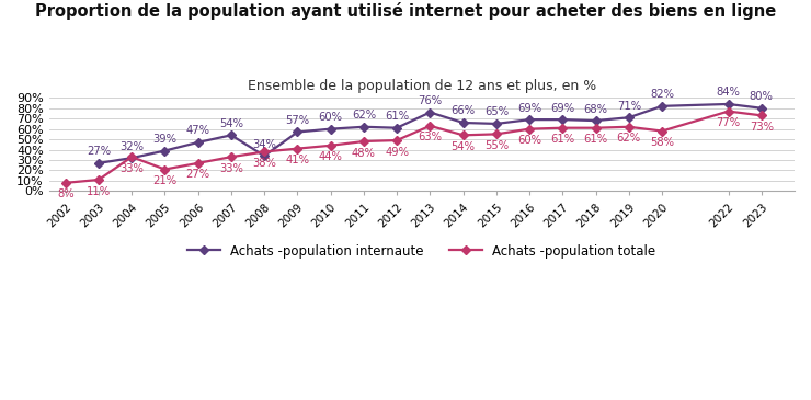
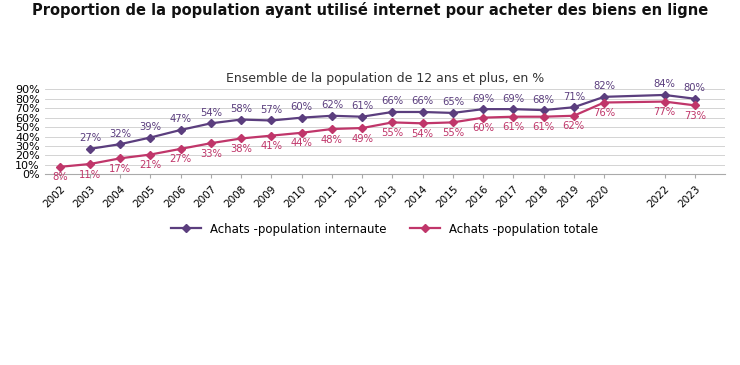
Achats -population totale/2004: 33% -> 17%
Achats -population internaute/2008: 34% -> 58%
Achats -population internaute/2013: 76% -> 66%
Achats -population totale/2013: 63% -> 55%
Achats -population totale/2020: 58% -> 76%
